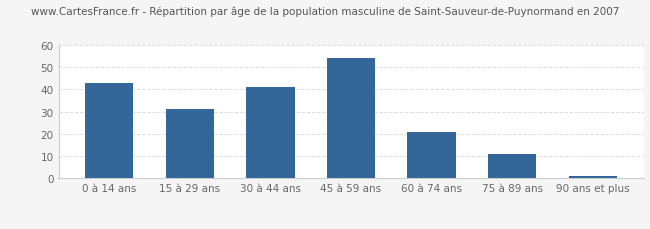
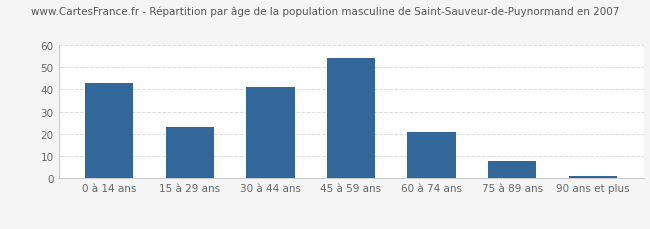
15 à 29 ans: 31 -> 23
75 à 89 ans: 11 -> 8
